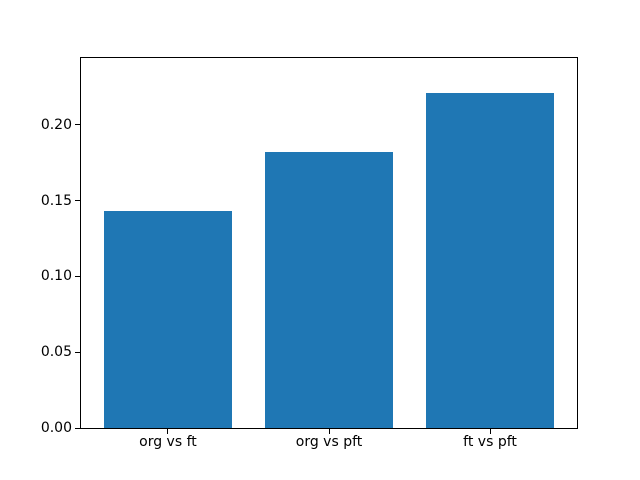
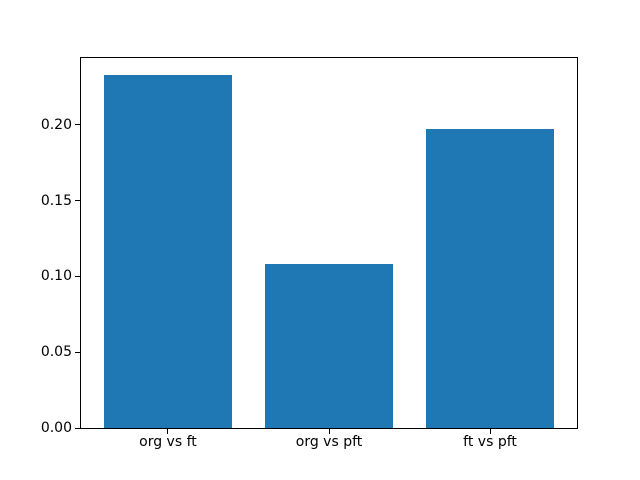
org vs ft: 0.143 -> 0.233
org vs pft: 0.182 -> 0.108
ft vs pft: 0.221 -> 0.197
